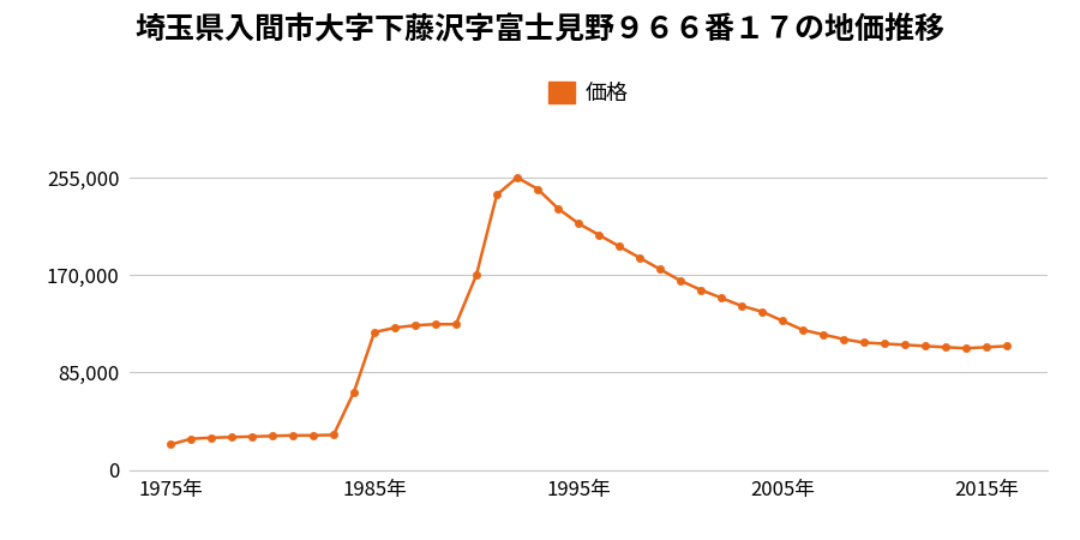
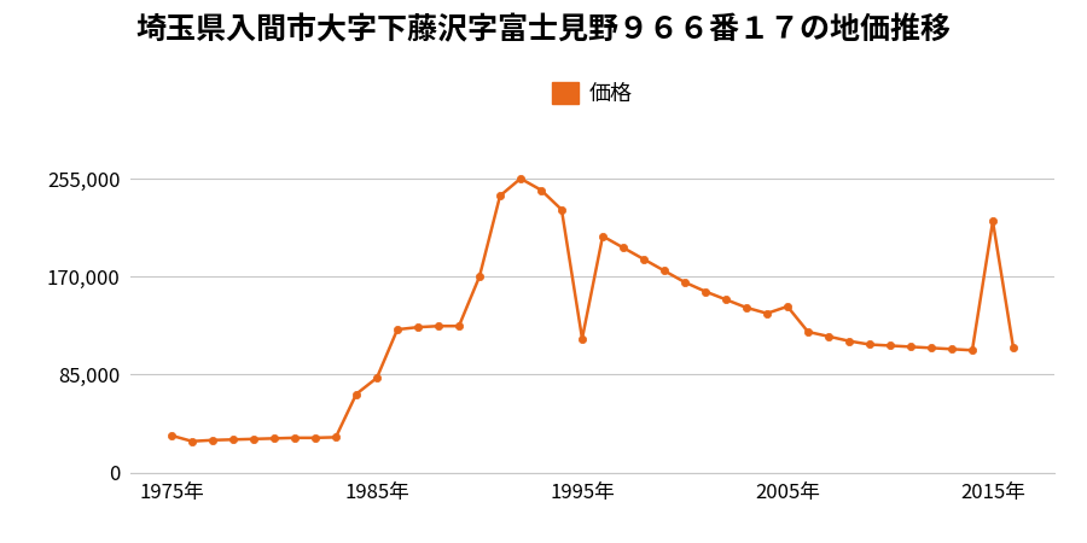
1975年: 22,000 -> 32,000
1985年: 120,000 -> 82,000
1995年: 215,000 -> 116,000
2005年: 130,000 -> 144,000
2015年: 107,000 -> 218,000
